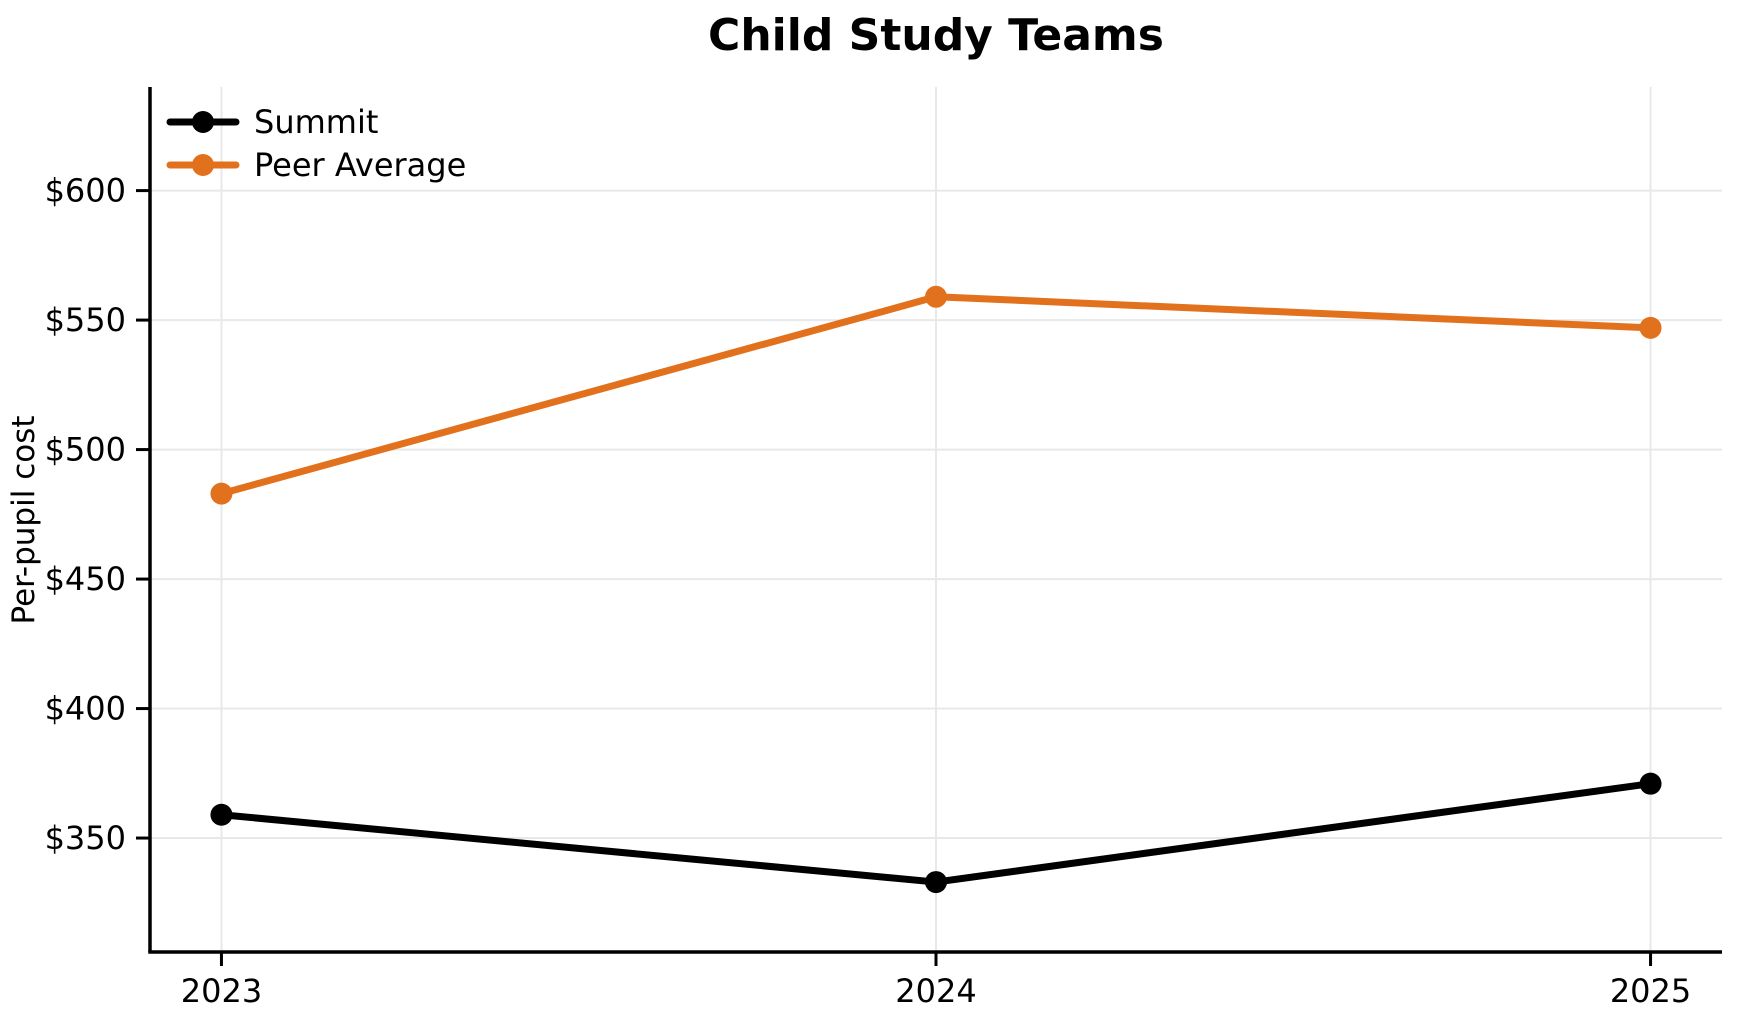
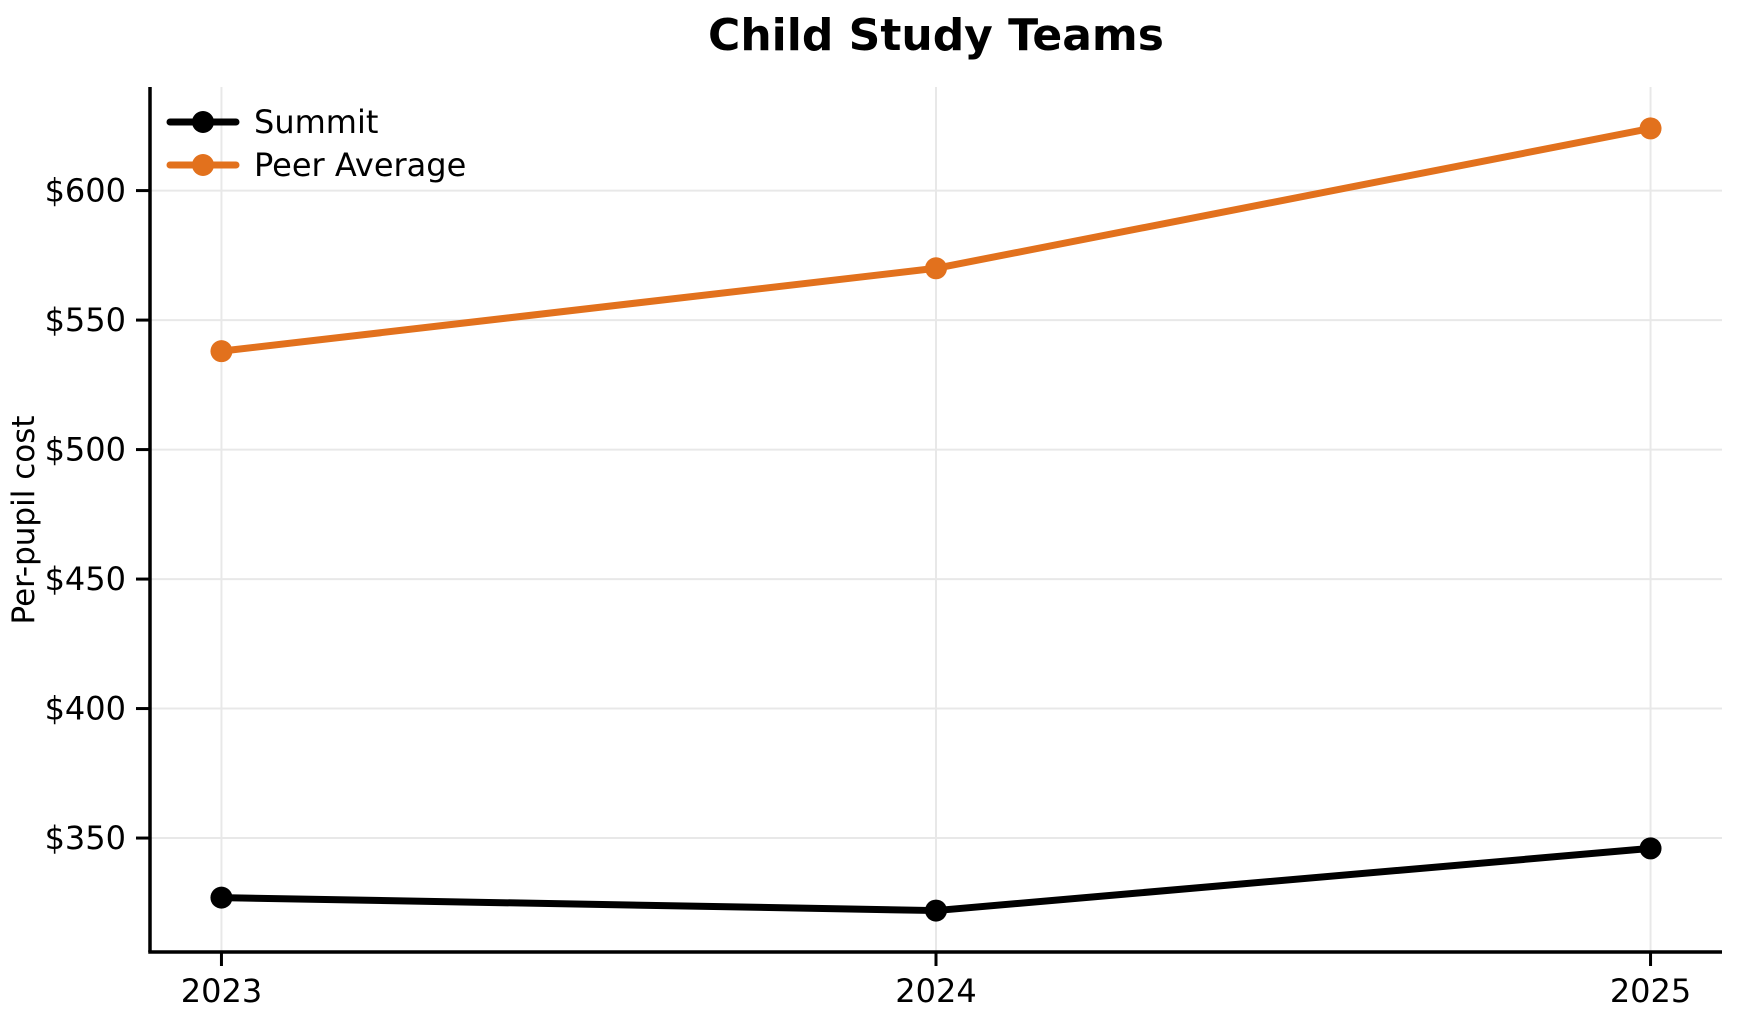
Summit/2023: $359 -> $327
Peer Average/2023: $483 -> $538
Summit/2024: $333 -> $322
Peer Average/2024: $559 -> $570
Summit/2025: $371 -> $346
Peer Average/2025: $547 -> $624
